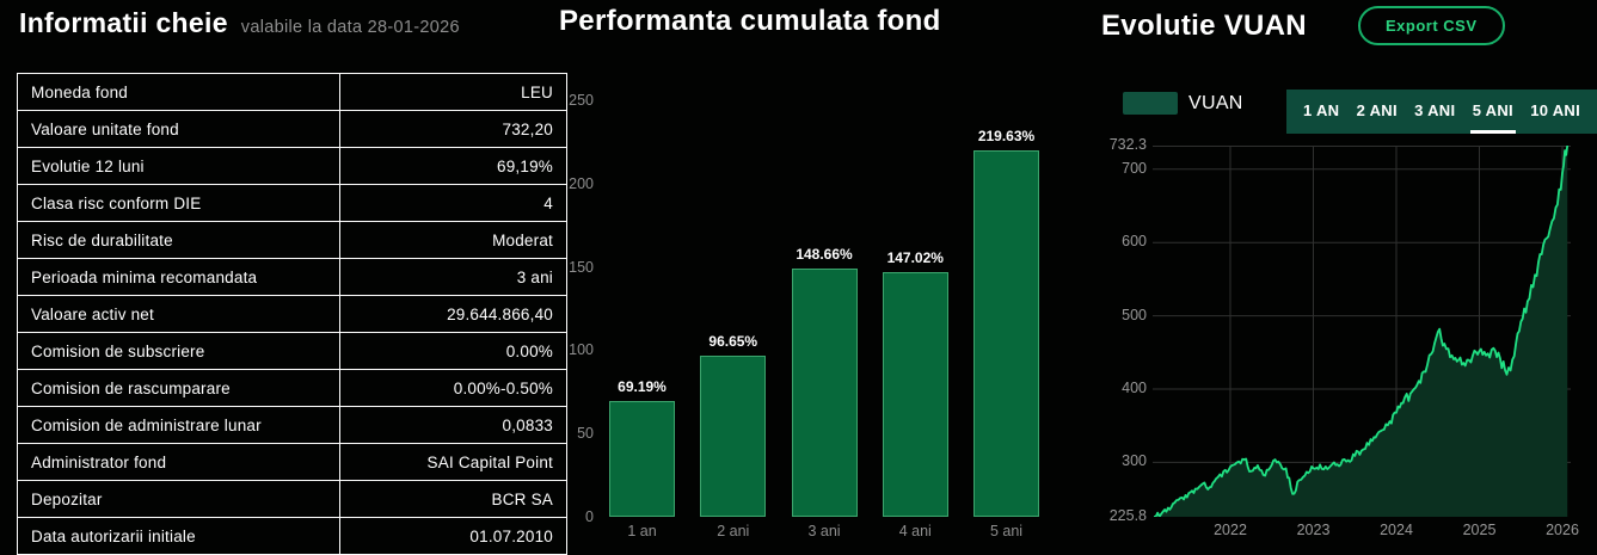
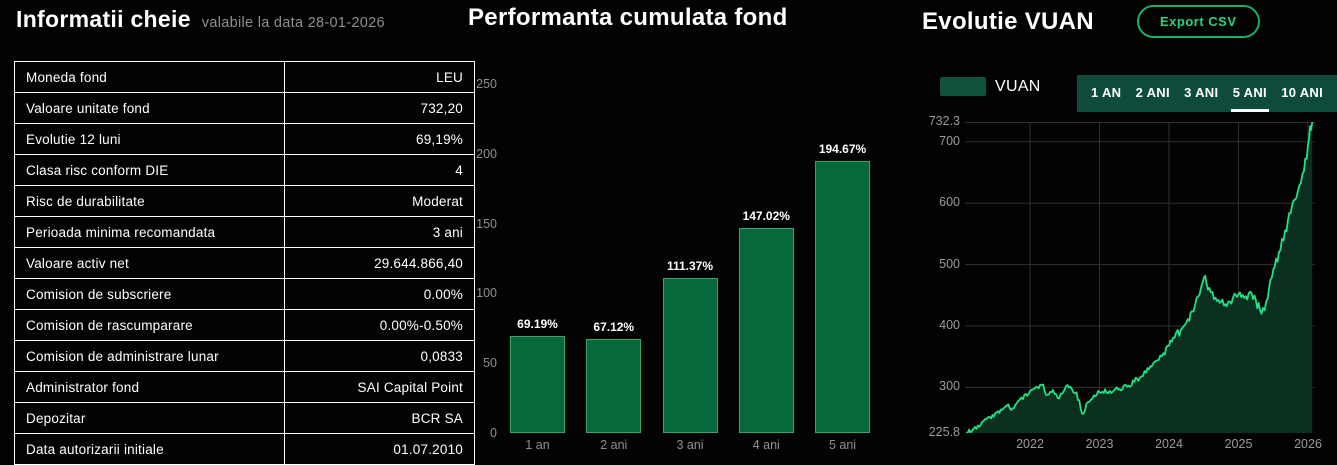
Performanta cumulata fond/2 ani: 96.65% -> 67.12%
Performanta cumulata fond/3 ani: 148.66% -> 111.37%
Performanta cumulata fond/5 ani: 219.63% -> 194.67%
